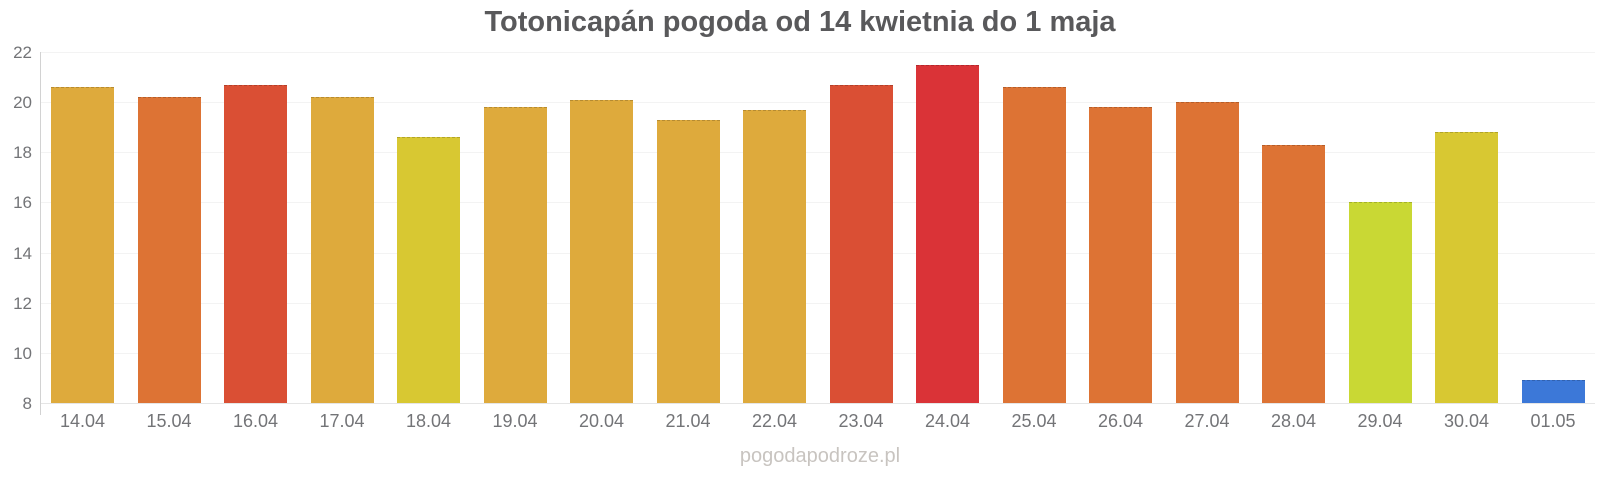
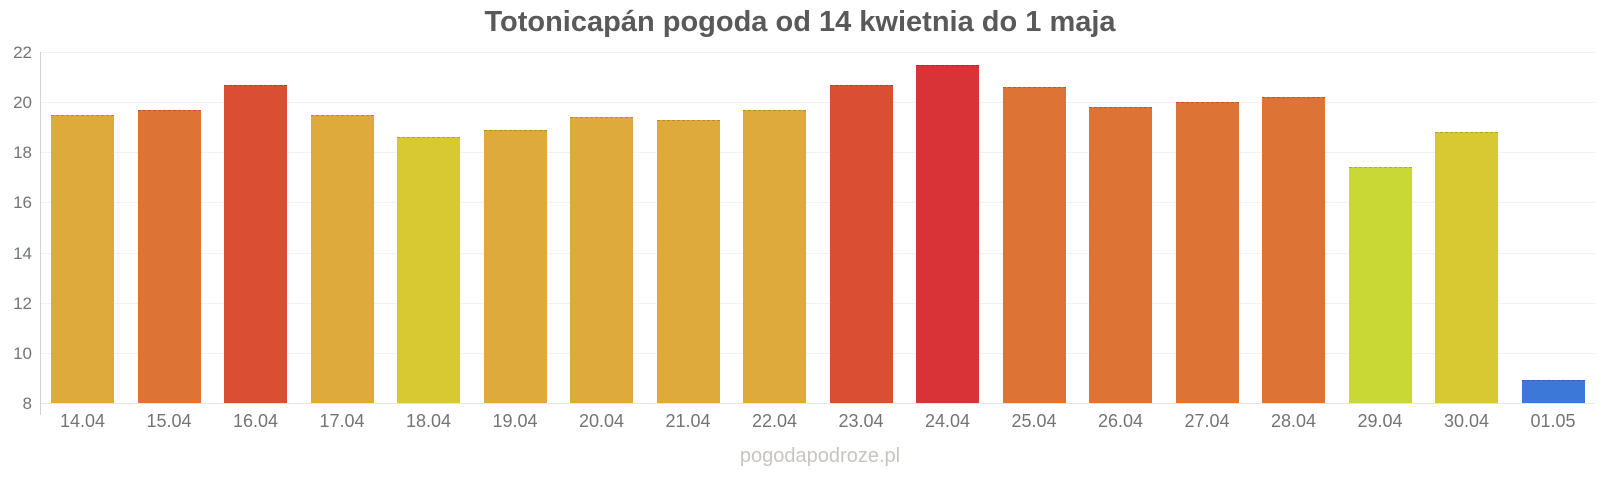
14.04: 20.6 -> 19.5
15.04: 20.2 -> 19.7
17.04: 20.2 -> 19.5
19.04: 19.8 -> 18.9
20.04: 20.1 -> 19.4
28.04: 18.3 -> 20.2
29.04: 16.0 -> 17.4
